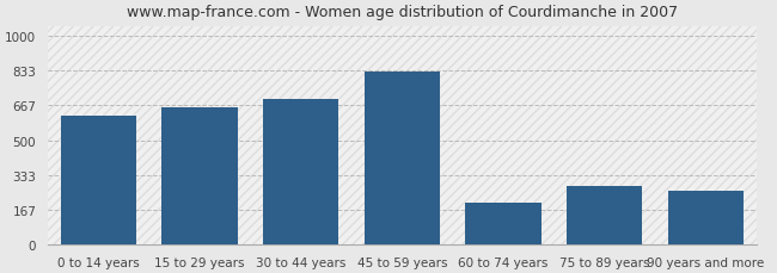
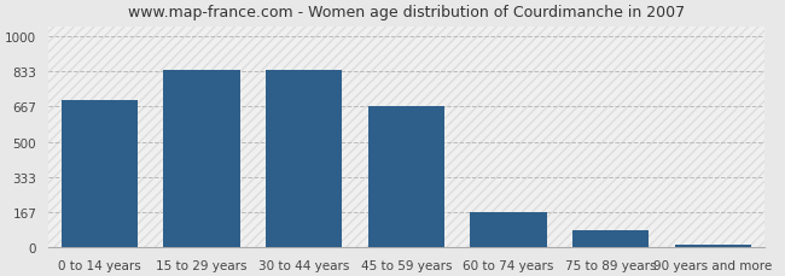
0 to 14 years: 620 -> 700
15 to 29 years: 660 -> 840
30 to 44 years: 700 -> 840
45 to 59 years: 830 -> 670
60 to 74 years: 200 -> 170
75 to 89 years: 280 -> 80
90 years and more: 260 -> 10
